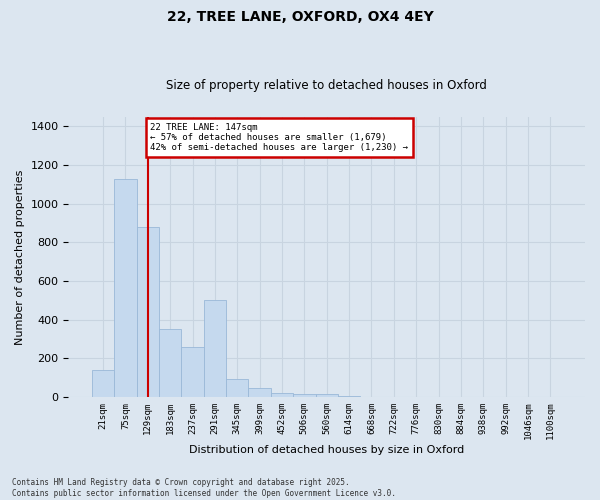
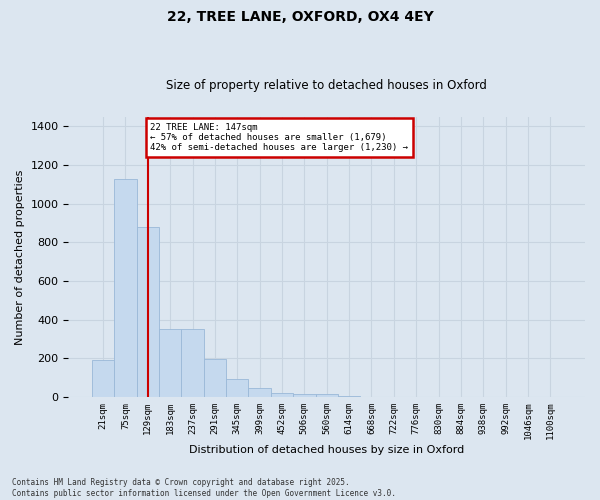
21sqm: 140 -> 190
237sqm: 260 -> 350
291sqm: 500 -> 200
